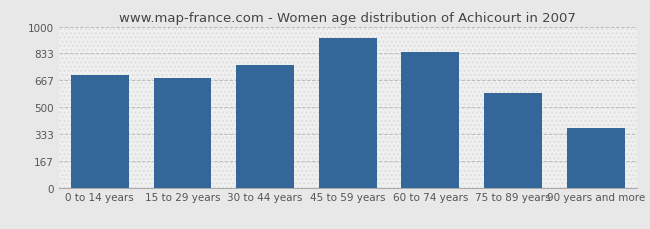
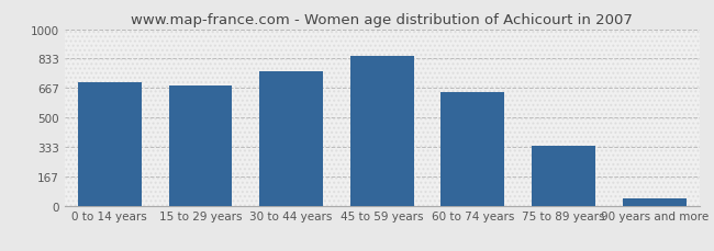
45 to 59 years: 930 -> 850
60 to 74 years: 840 -> 640
75 to 89 years: 590 -> 340
90 years and more: 370 -> 40
